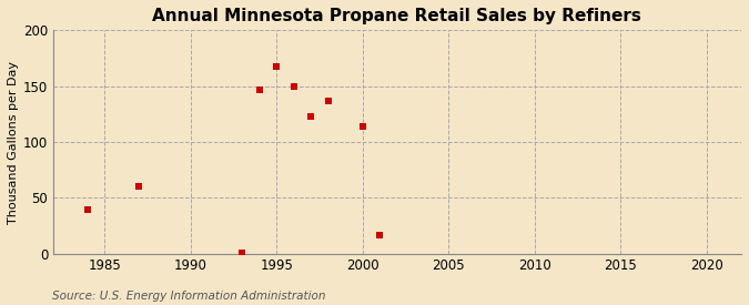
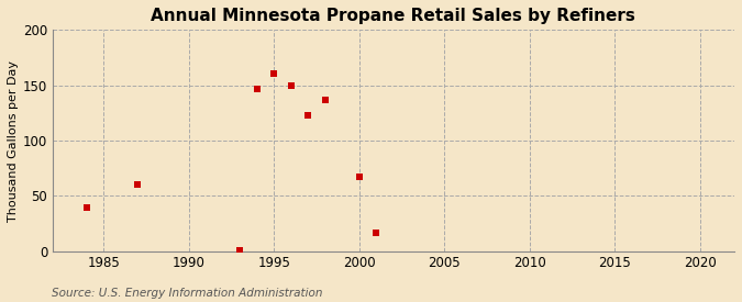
1995: 168 -> 161
2000: 114 -> 67
